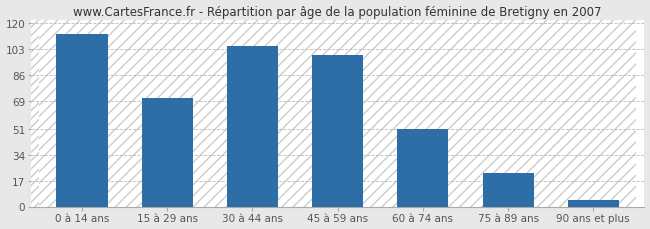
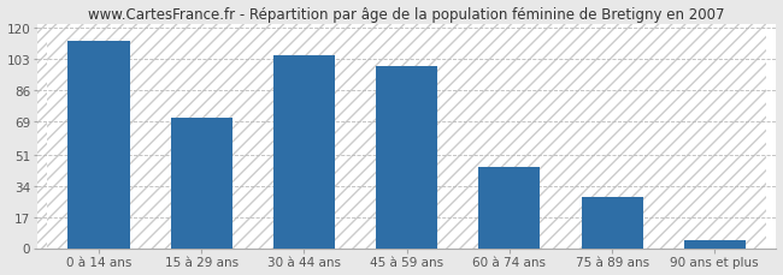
60 à 74 ans: 51 -> 44
75 à 89 ans: 22 -> 28
